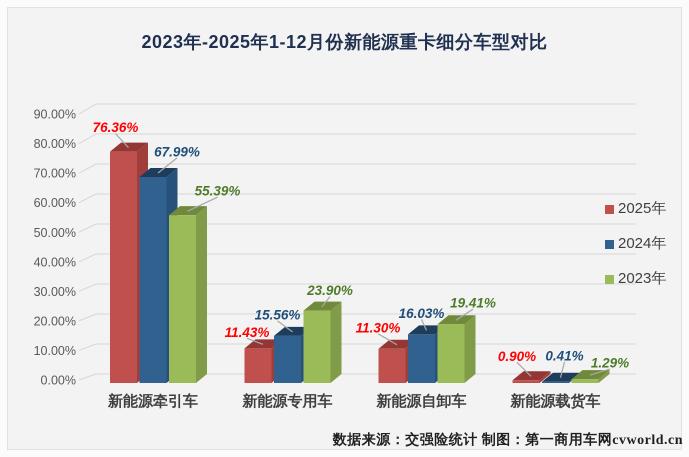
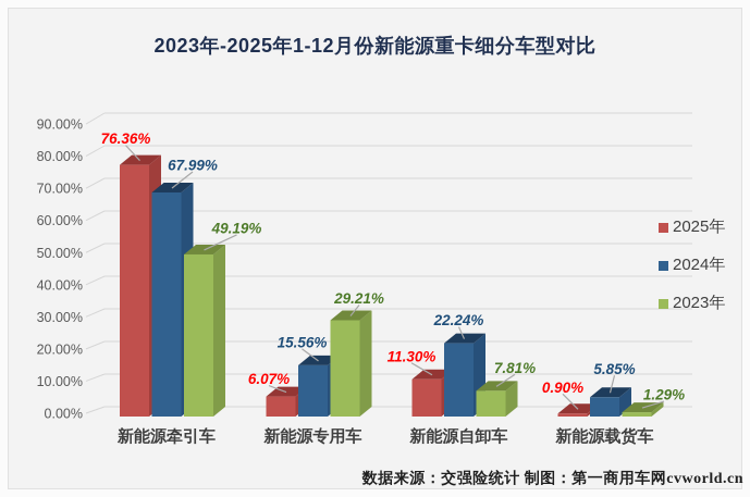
2023年/新能源牵引车: 55.39% -> 49.19%
2025年/新能源专用车: 11.43% -> 6.07%
2023年/新能源专用车: 23.90% -> 29.21%
2024年/新能源自卸车: 16.03% -> 22.24%
2023年/新能源自卸车: 19.41% -> 7.81%
2024年/新能源载货车: 0.41% -> 5.85%
